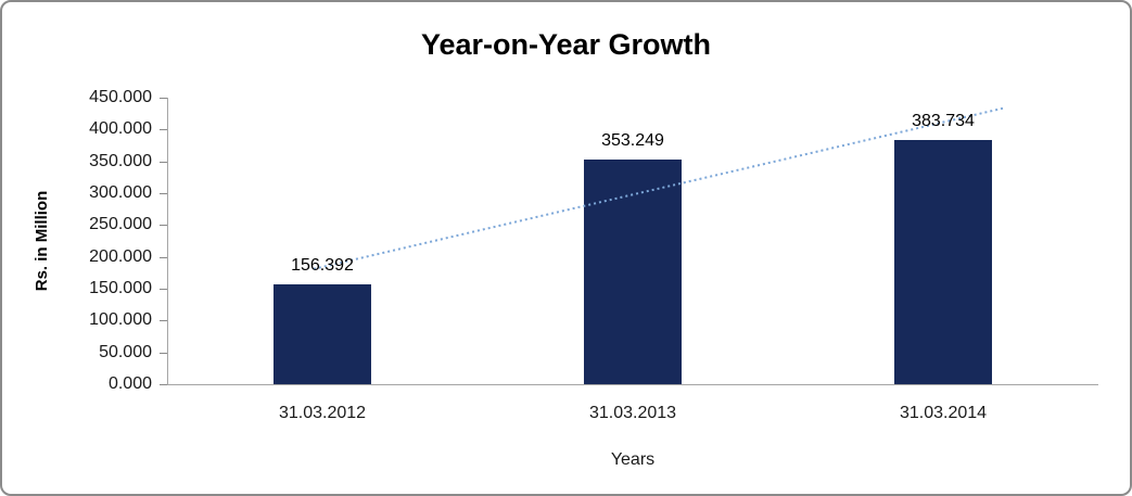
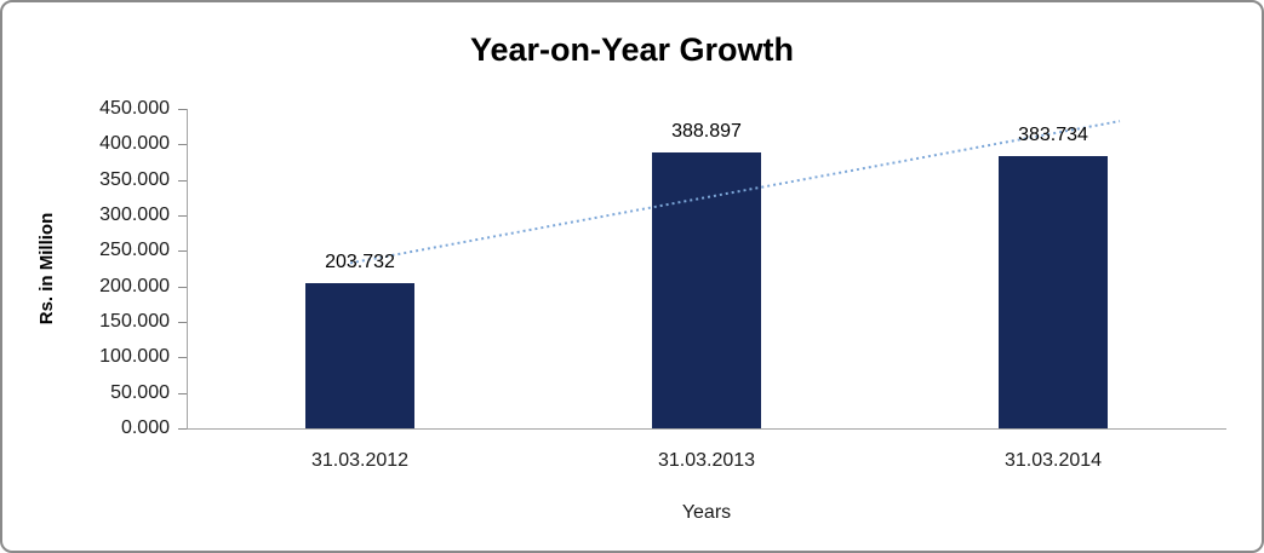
31.03.2012: 156.392 -> 203.732
31.03.2013: 353.249 -> 388.897
